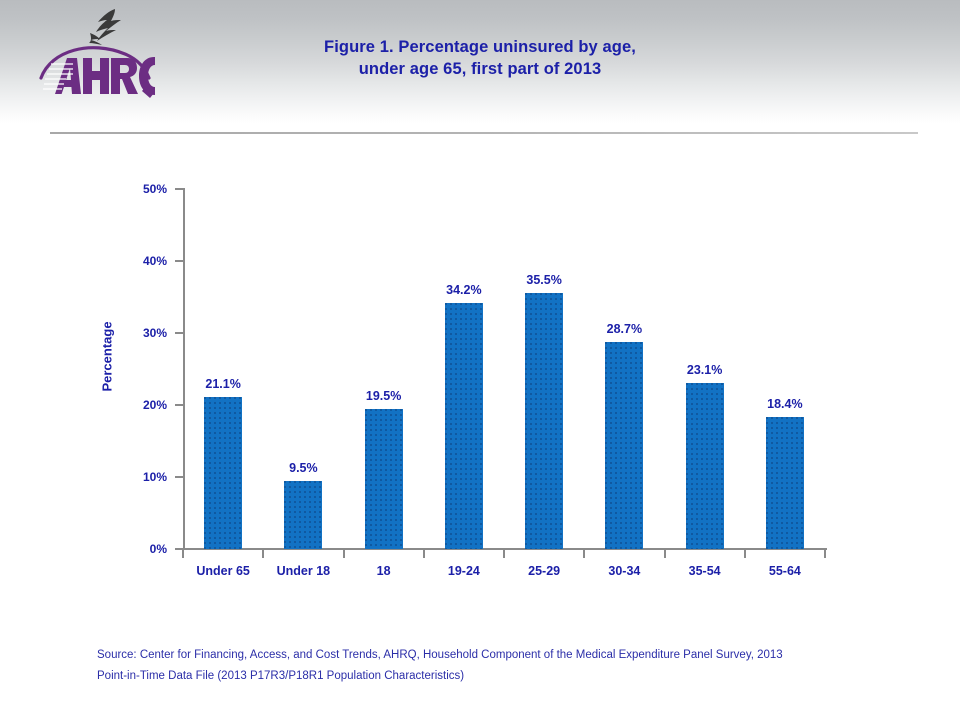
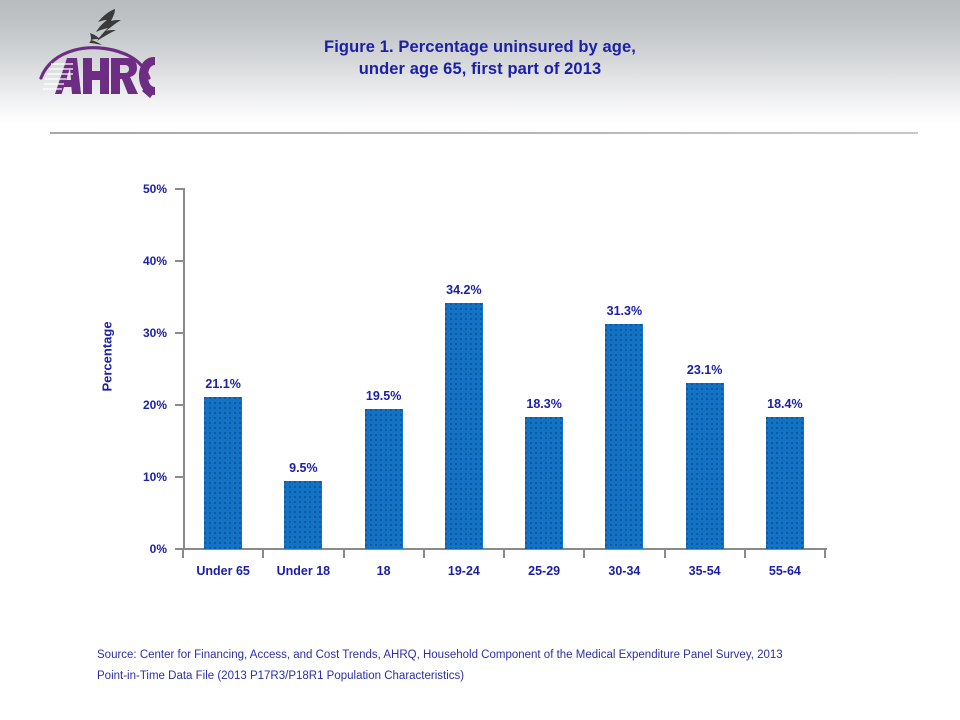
25-29: 35.5% -> 18.3%
30-34: 28.7% -> 31.3%
